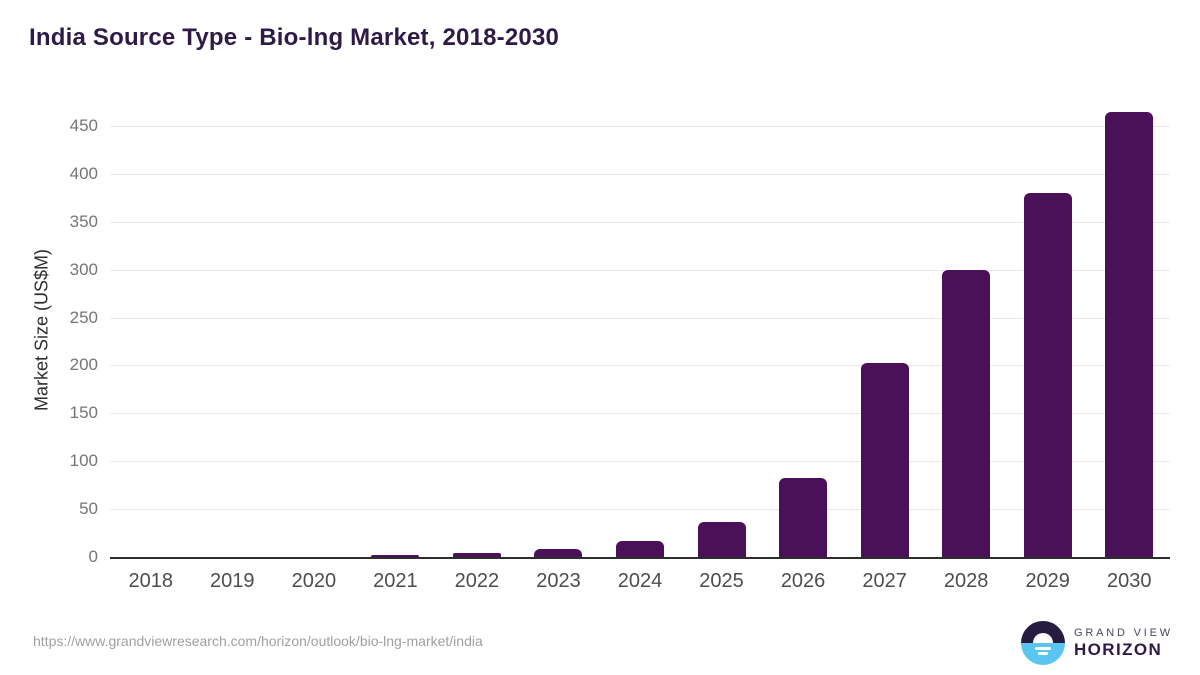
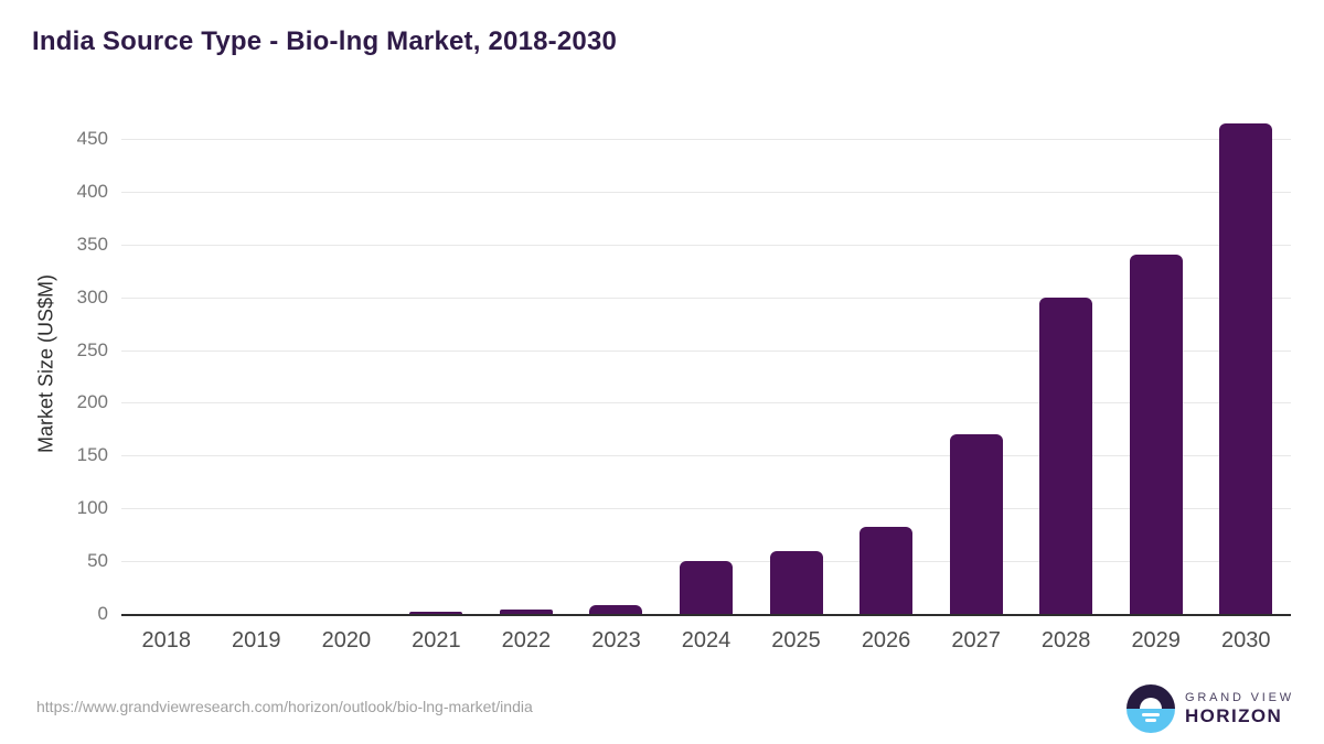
2024: 20 -> 50
2025: 40 -> 60
2027: 200 -> 170
2029: 380 -> 340
